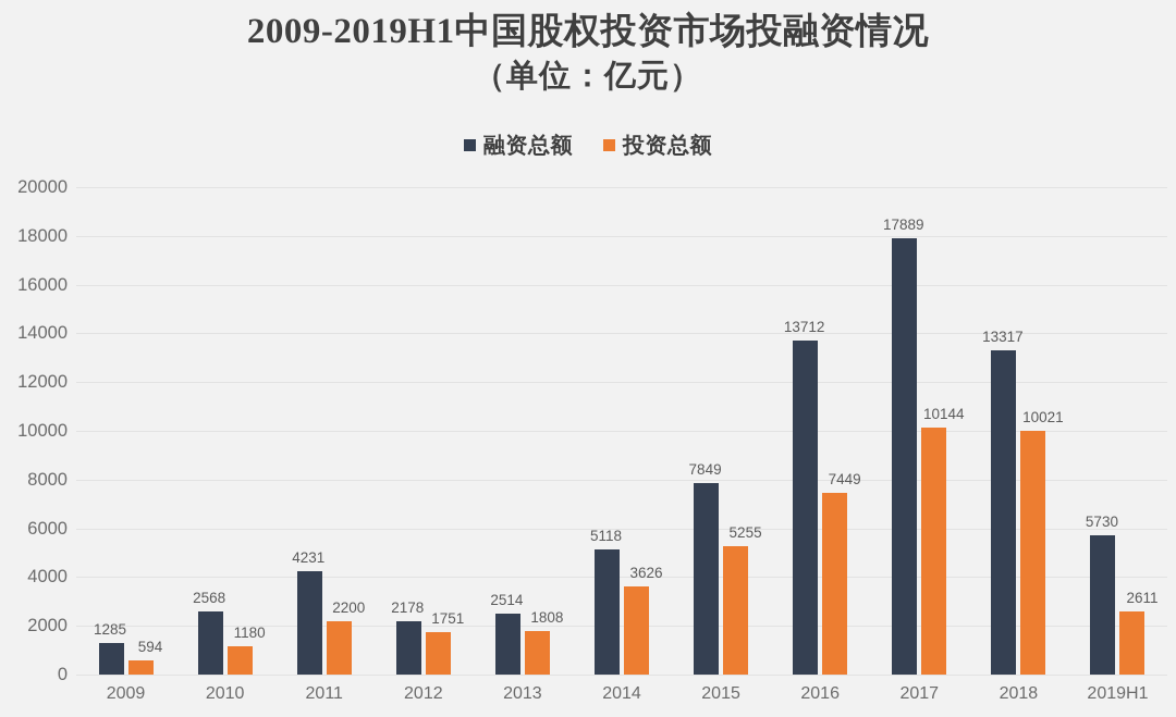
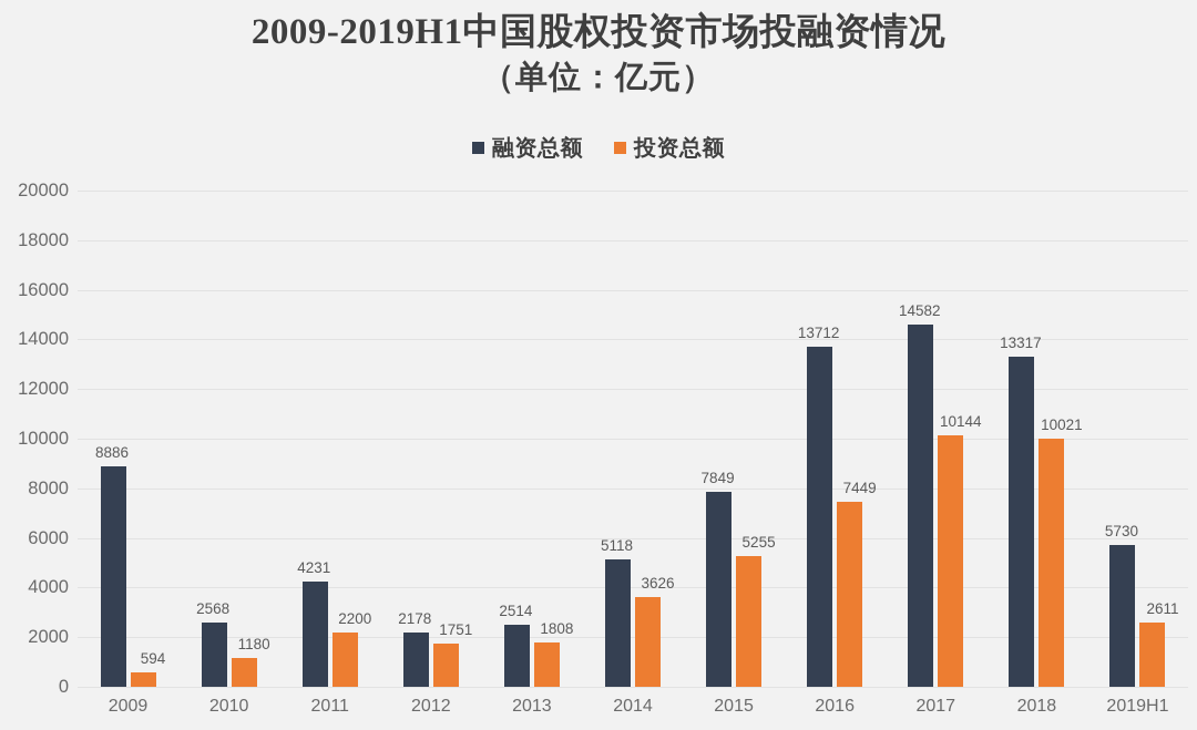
融资总额/2009: 1285 -> 8886
融资总额/2017: 17889 -> 14582
